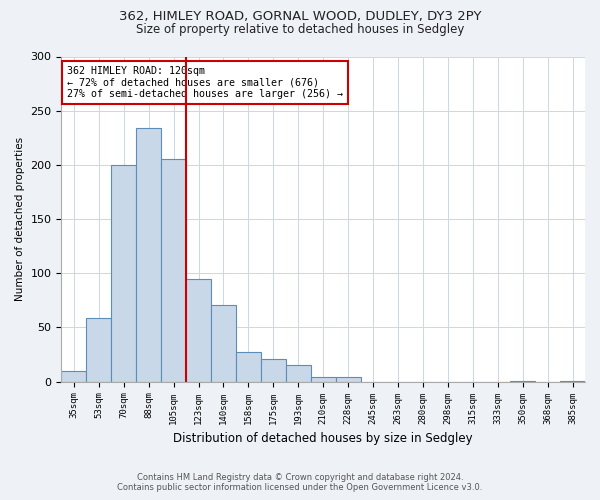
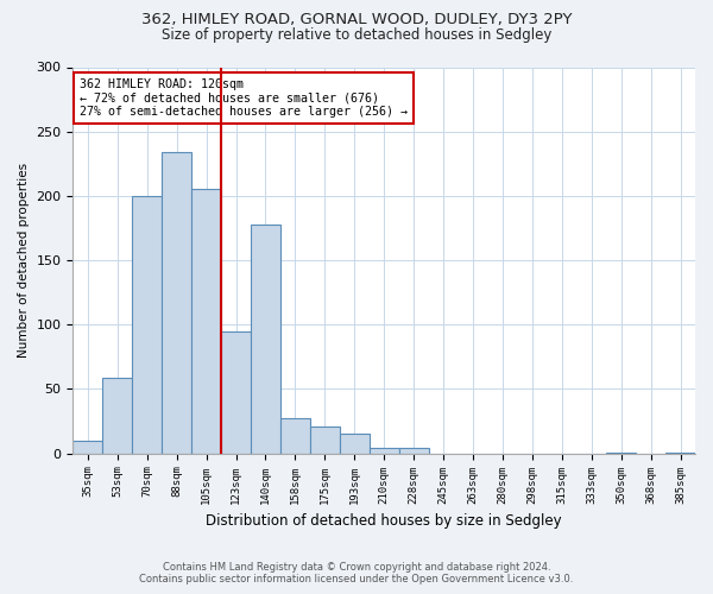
140sqm: 71 -> 178
